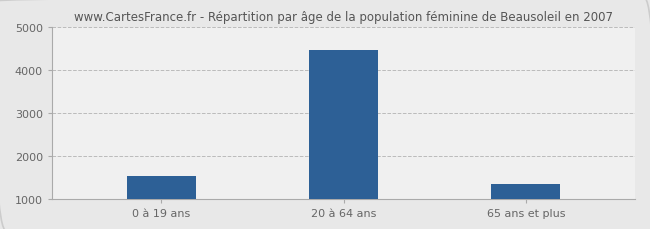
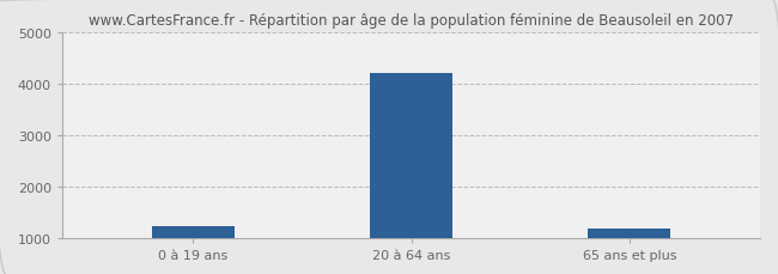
0 à 19 ans: 1540 -> 1250
20 à 64 ans: 4450 -> 4200
65 ans et plus: 1350 -> 1200
